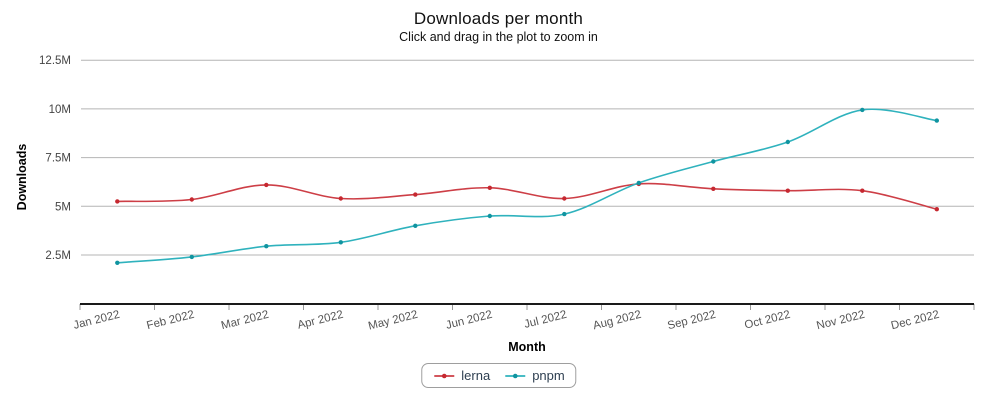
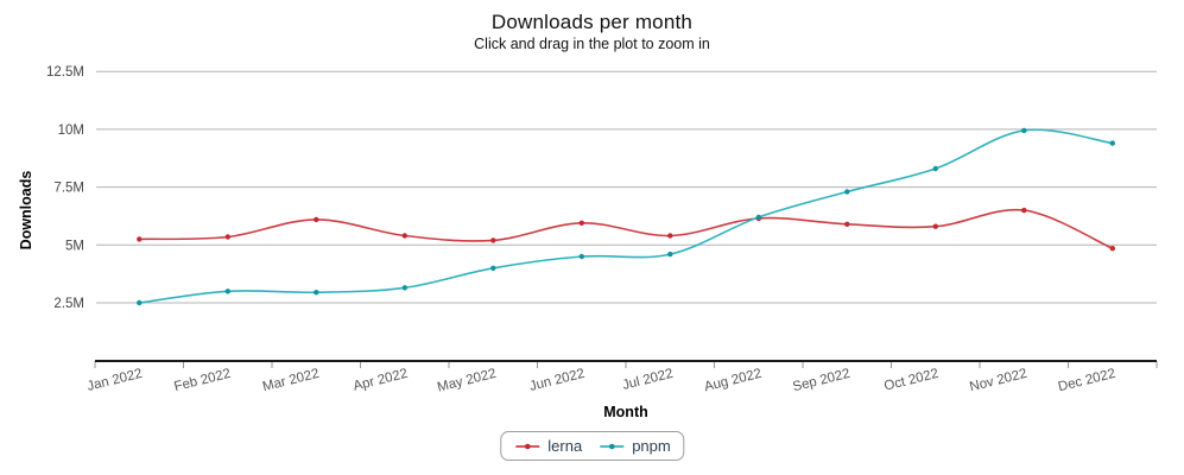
pnpm/Jan 2022: 2.1M -> 2.5M
pnpm/Feb 2022: 2.4M -> 3.0M
lerna/May 2022: 5.6M -> 5.2M
lerna/Nov 2022: 5.8M -> 6.5M
